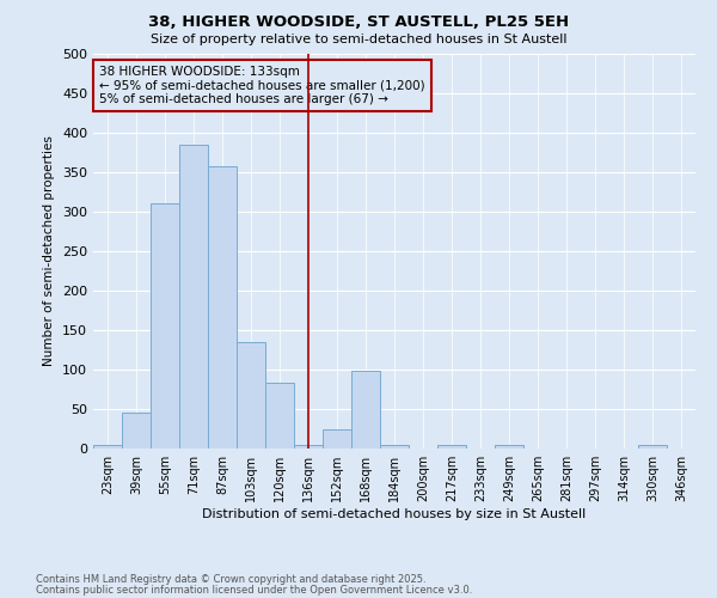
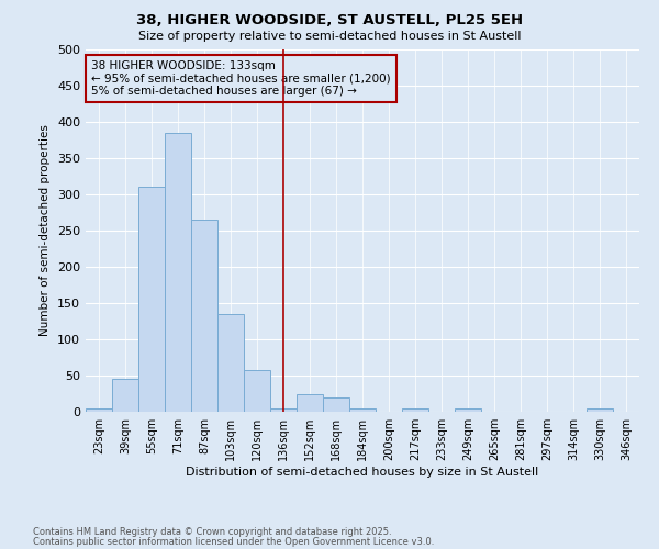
87sqm: 358 -> 265
120sqm: 84 -> 57
168sqm: 98 -> 20
